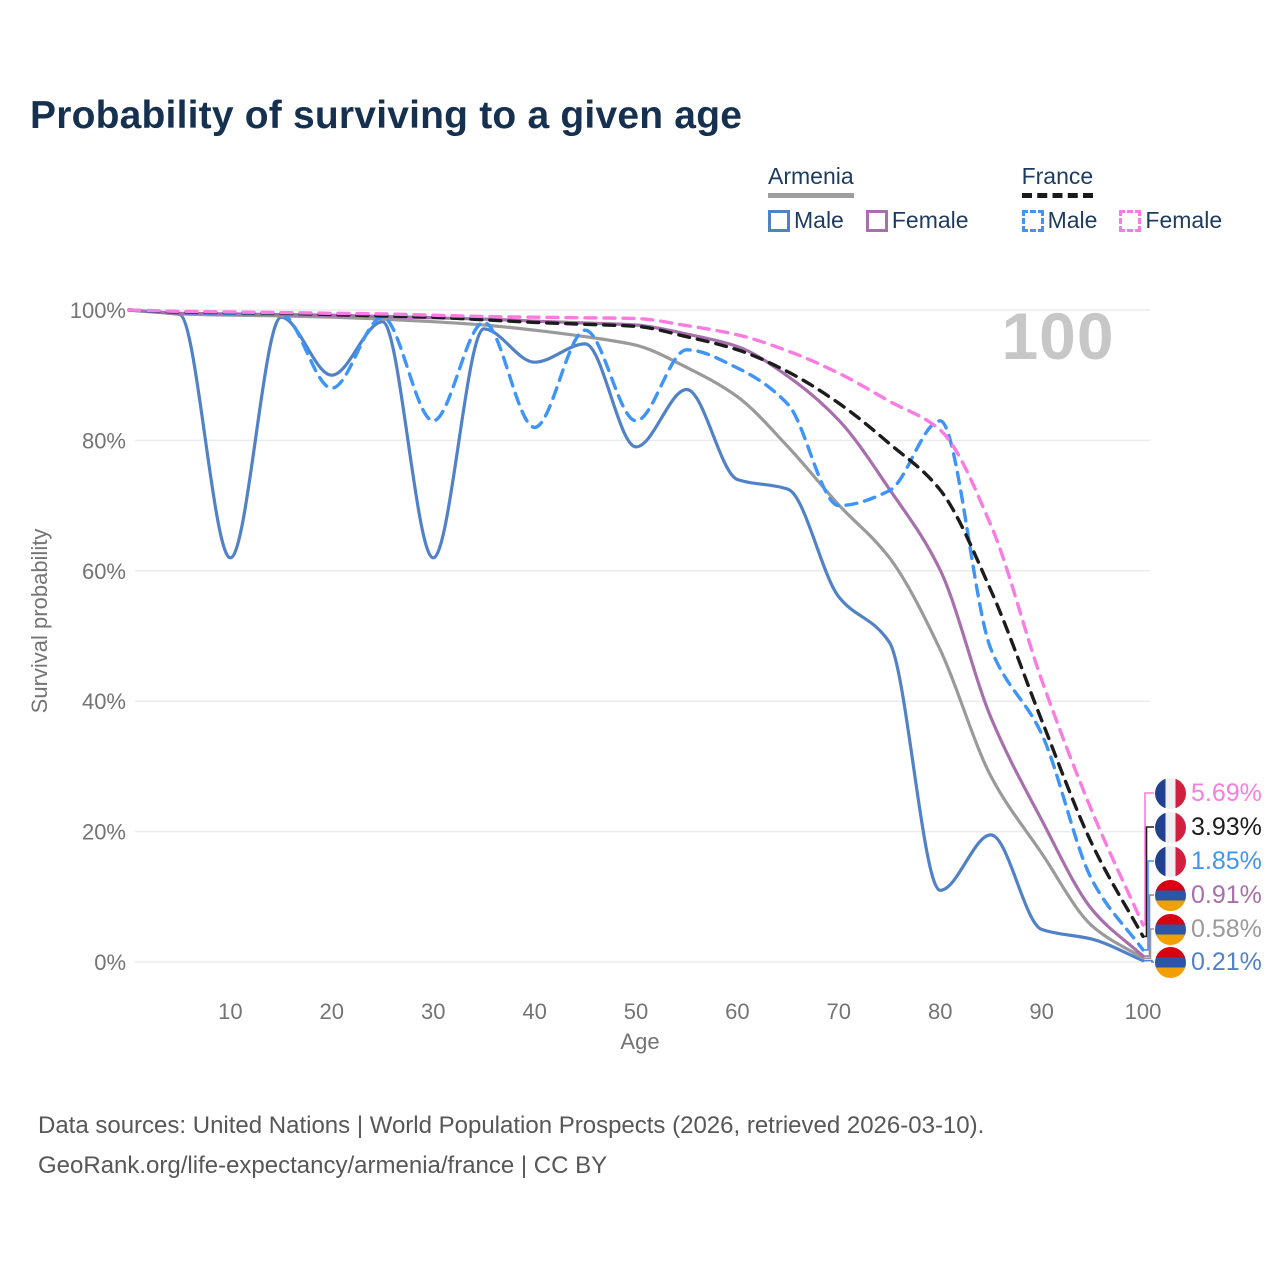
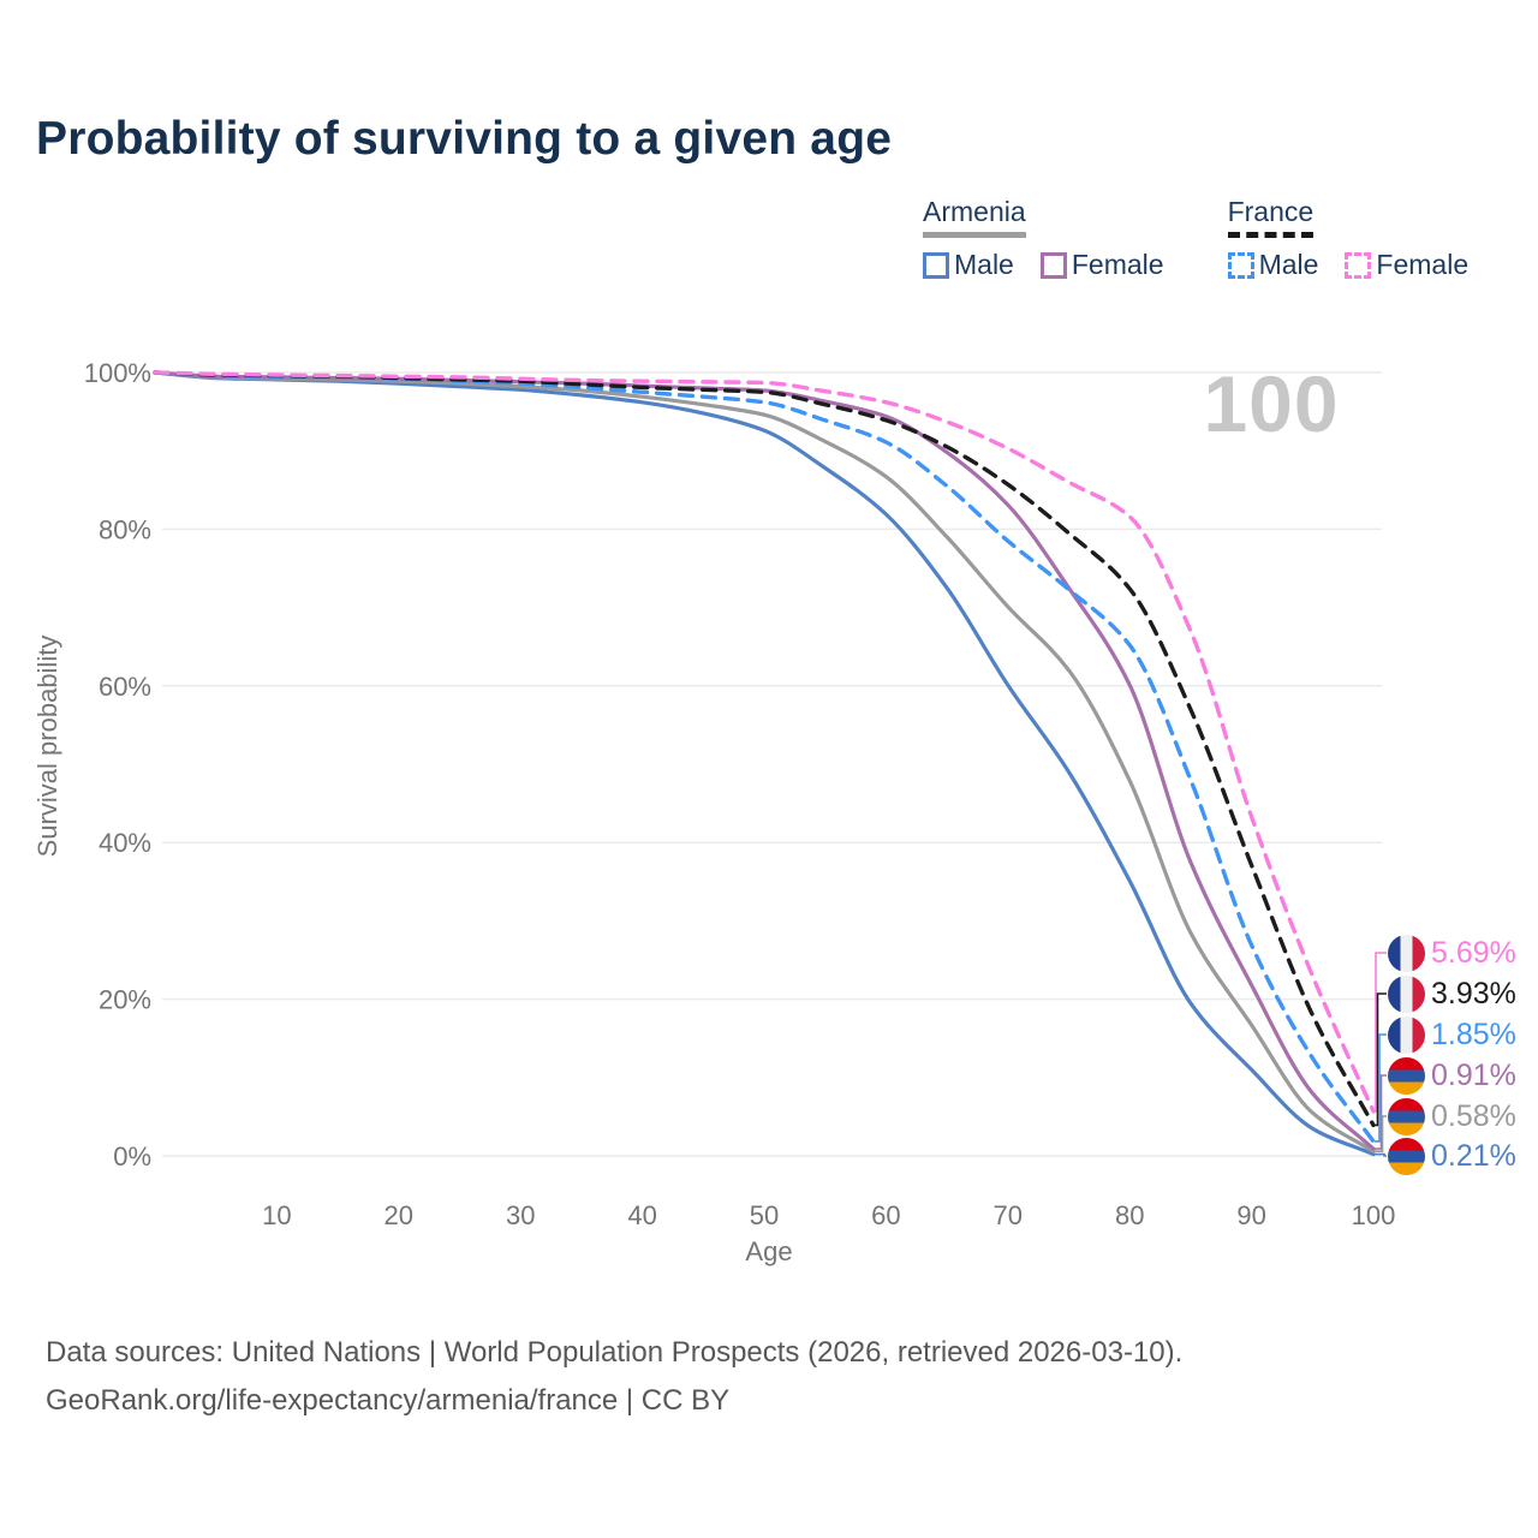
Armenia Male/10: 62% -> 99%
Armenia Male/20: 90% -> 99%
France Male/20: 88% -> 99%
Armenia Male/30: 62% -> 98%
France Male/30: 83% -> 99%
Armenia Male/40: 92% -> 96%
France Male/40: 82% -> 98%
Armenia Male/50: 79% -> 93%
France Male/50: 83% -> 96%
Armenia Male/60: 74% -> 82%
Armenia Male/70: 56% -> 60%
France Male/70: 70% -> 78%
Armenia Male/80: 11% -> 35%
France Male/80: 83% -> 65%
Armenia Male/90: 5% -> 11%
France Male/90: 35% -> 27%
